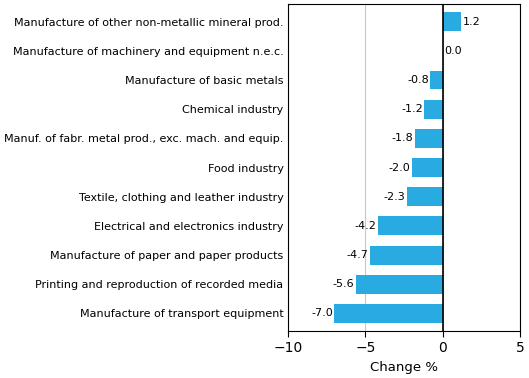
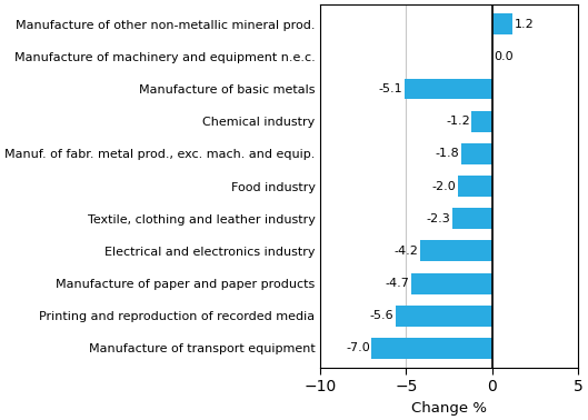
Manufacture of basic metals: -0.8 -> -5.1
